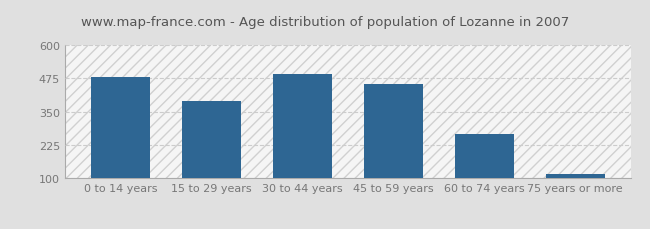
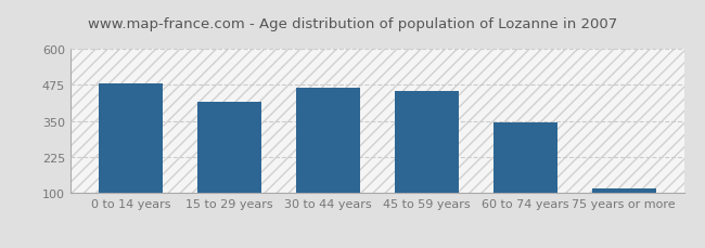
15 to 29 years: 390 -> 415
30 to 44 years: 492 -> 465
60 to 74 years: 268 -> 345
